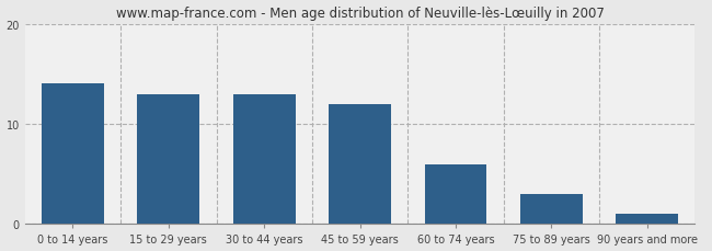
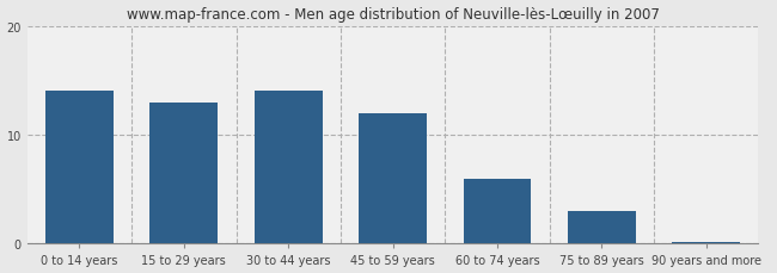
30 to 44 years: 13.0 -> 14.0
90 years and more: 1.0 -> 0.2
